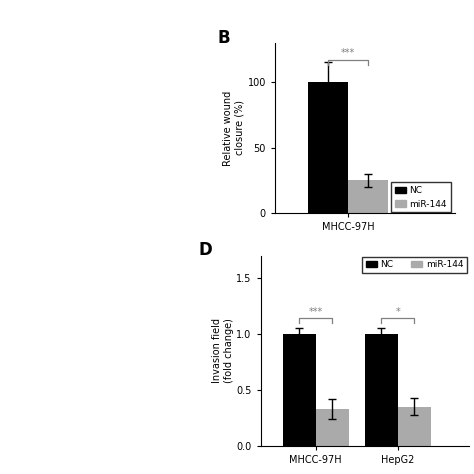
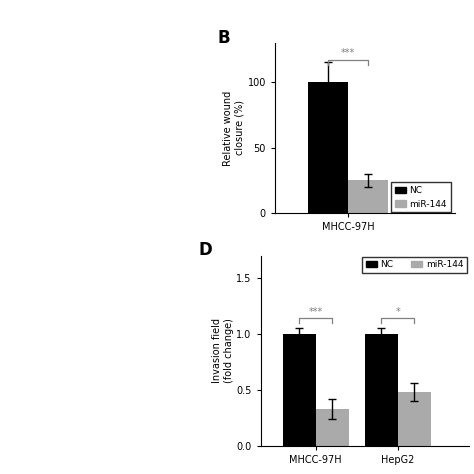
miR-144/HepG2: 0.35 -> 0.48
